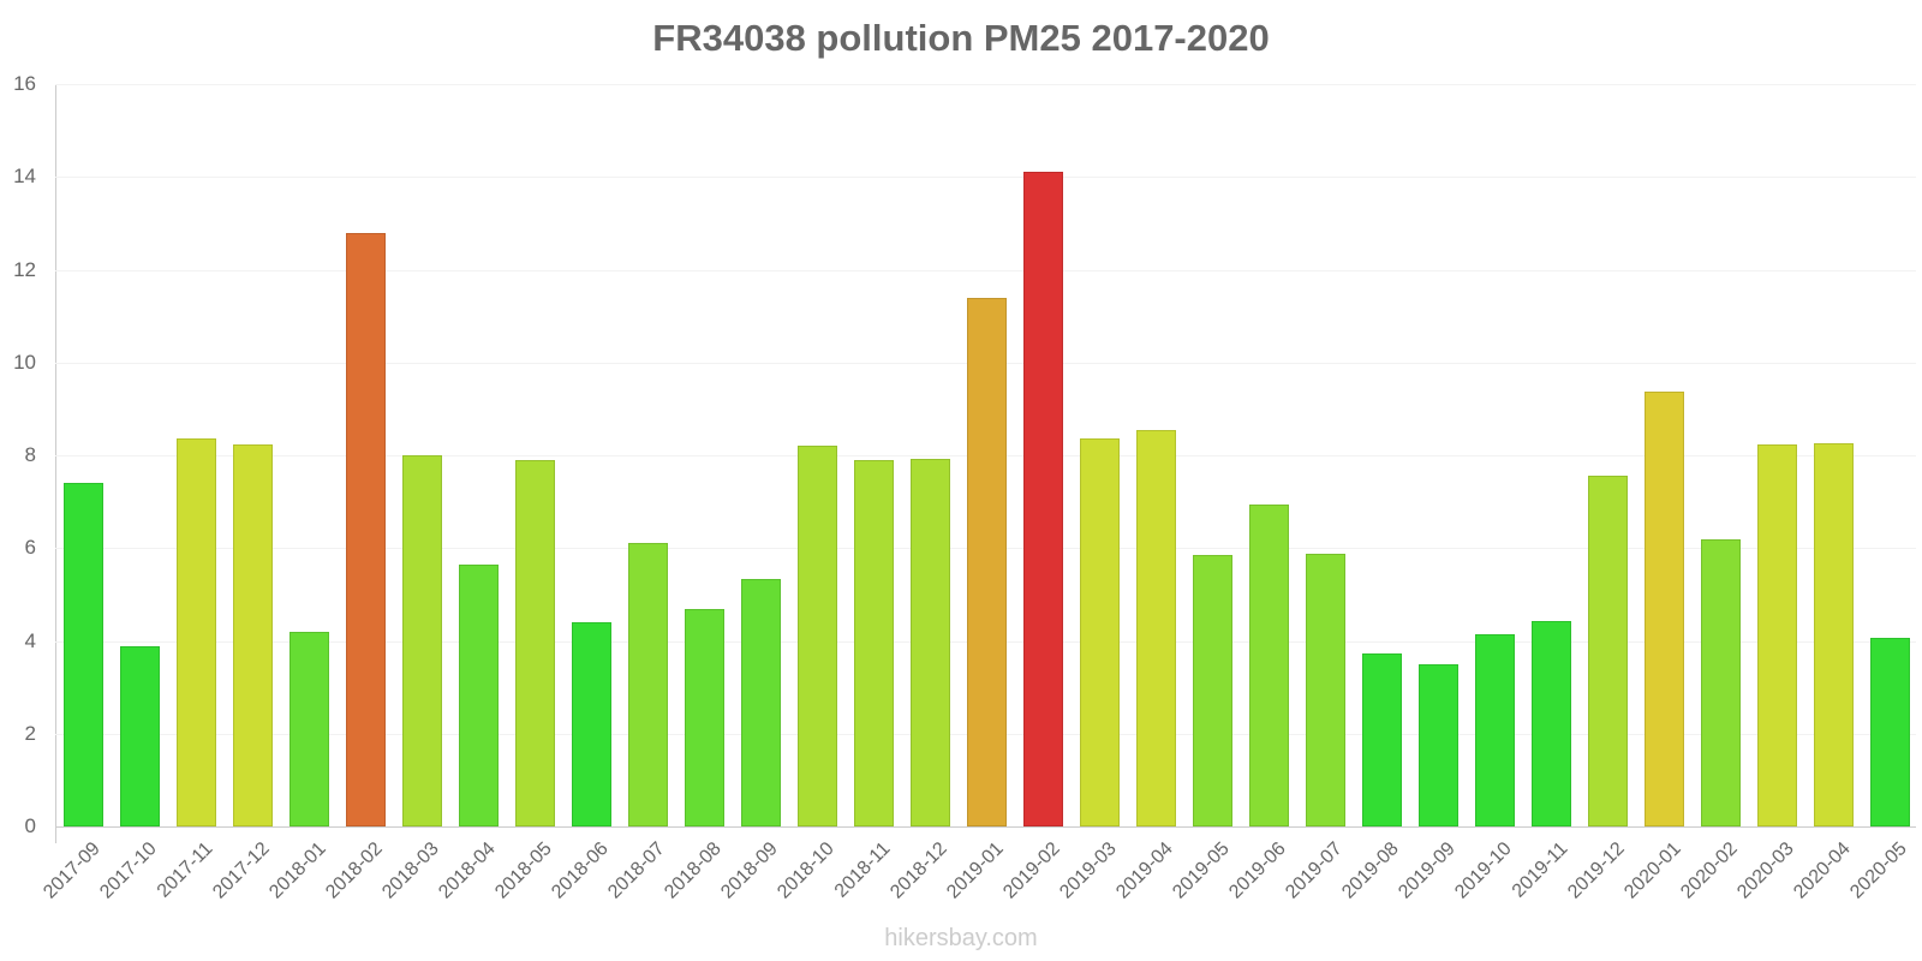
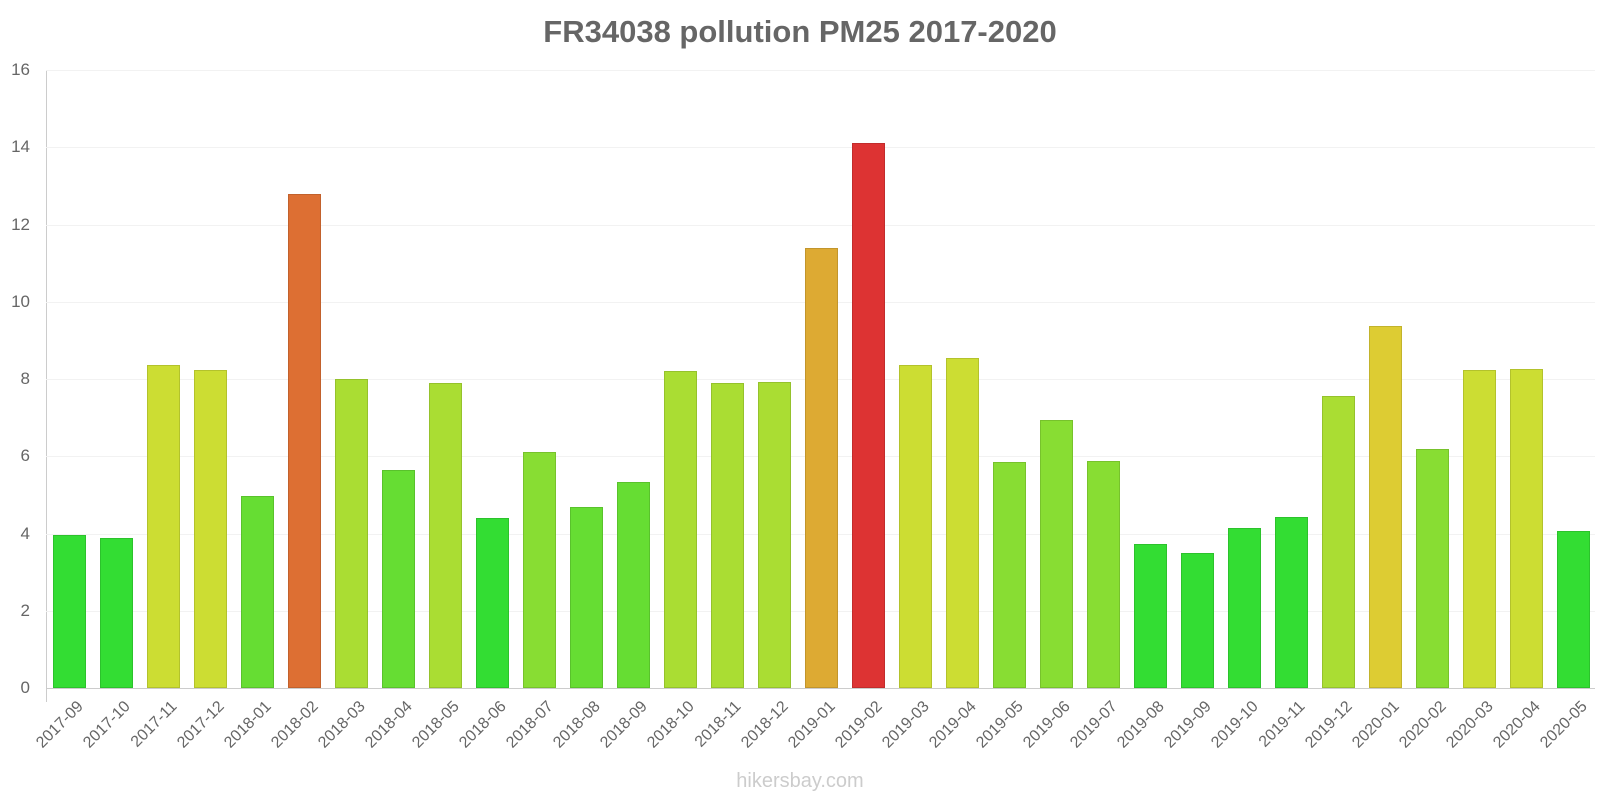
2017-09: 7.4 -> 4.0
2018-01: 4.2 -> 5.0
